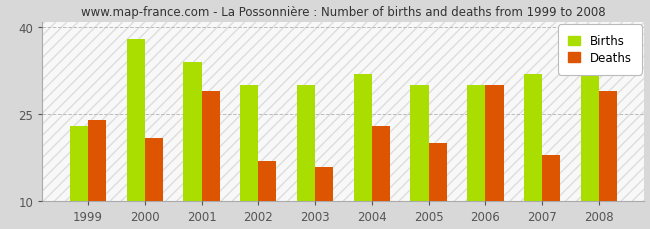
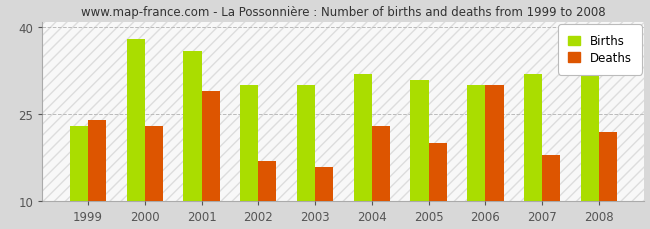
Deaths/2000: 21 -> 23
Births/2001: 34 -> 36
Births/2005: 30 -> 31
Deaths/2008: 29 -> 22
